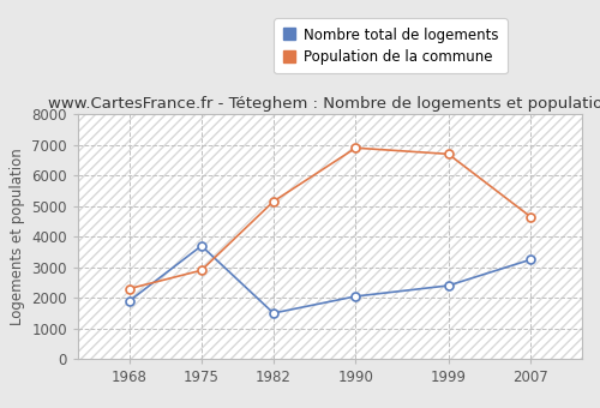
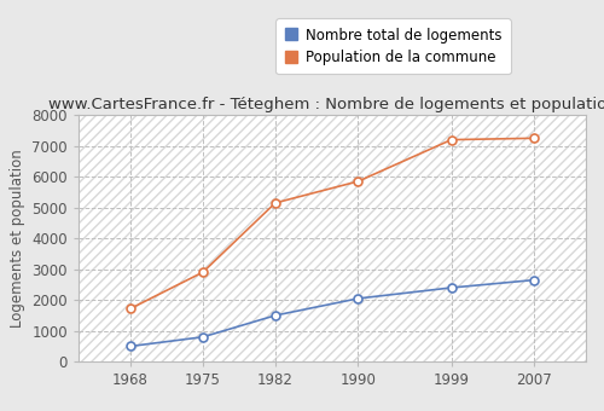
Nombre total de logements/1968: 1900 -> 500
Population de la commune/1968: 2300 -> 1720
Nombre total de logements/1975: 3700 -> 800
Population de la commune/1990: 6900 -> 5850
Population de la commune/1999: 6700 -> 7200
Nombre total de logements/2007: 3250 -> 2650
Population de la commune/2007: 4650 -> 7250
